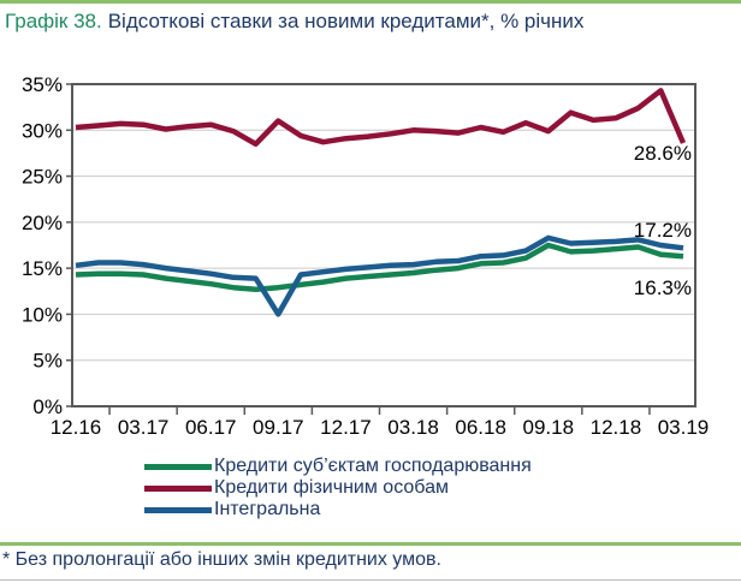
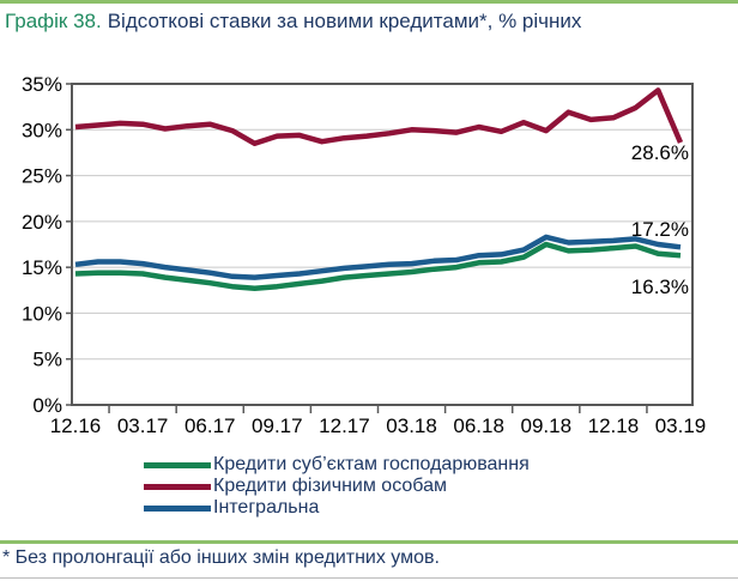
Кредити фізичним особам/09.17: 31% -> 29%
Інтегральна/09.17: 10% -> 14%
